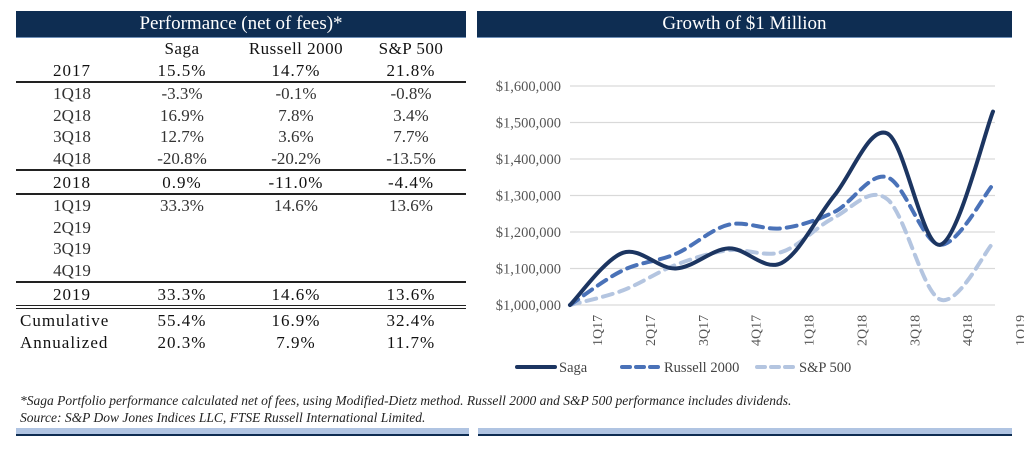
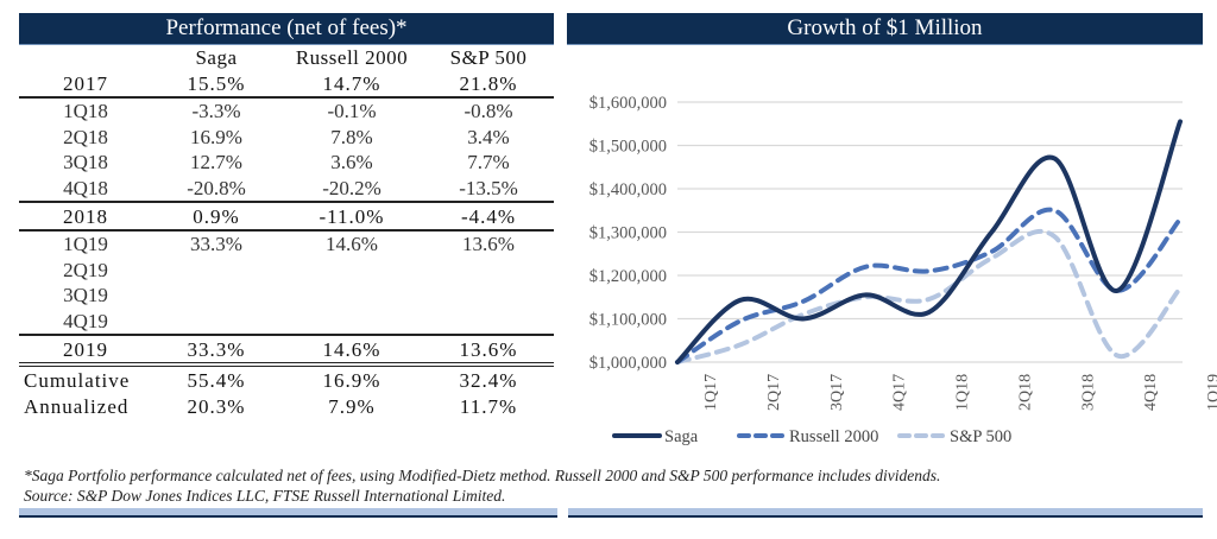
Saga/1Q19: $1530000 -> $1560000
